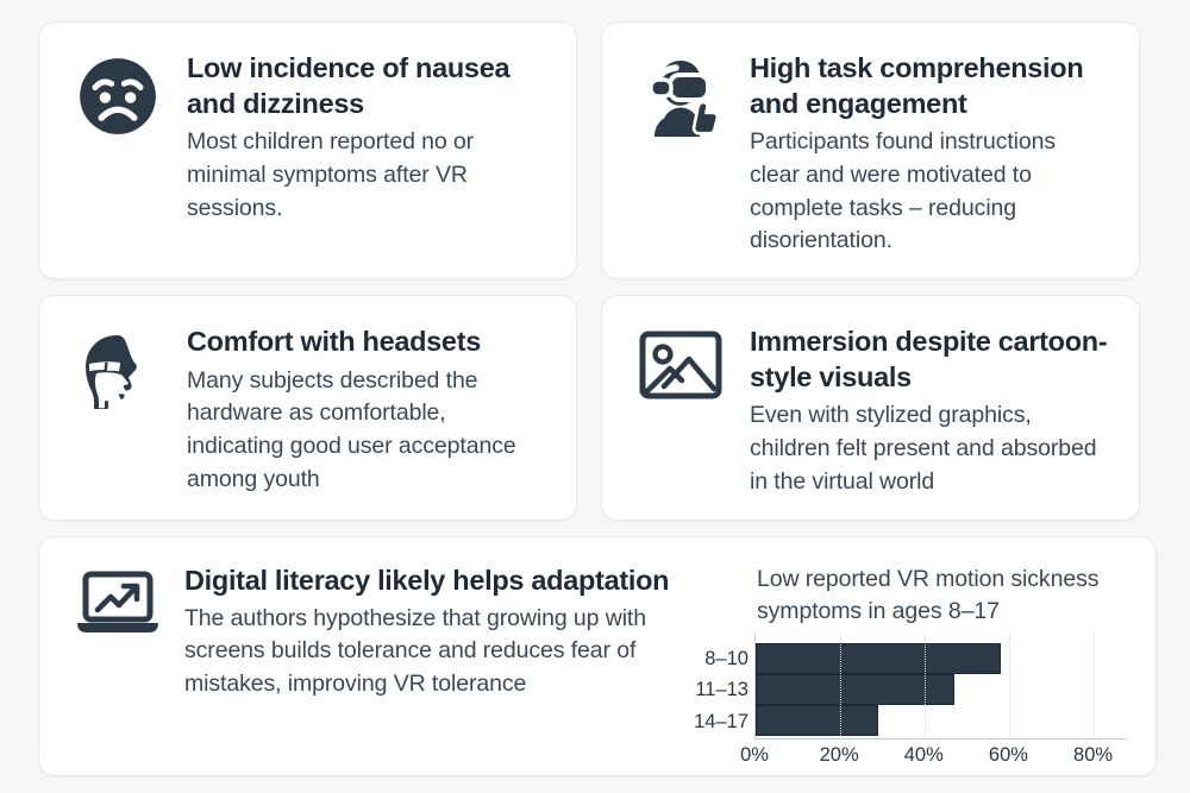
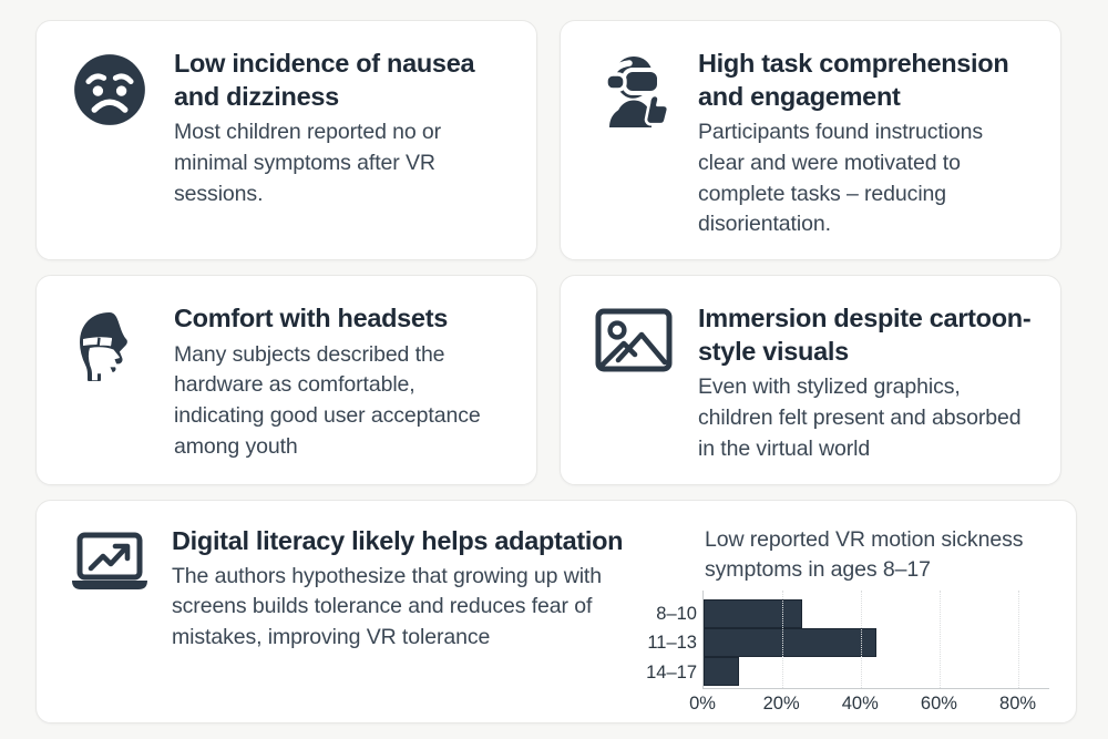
8–10: 58% -> 25%
11–13: 47% -> 44%
14–17: 29% -> 9%
